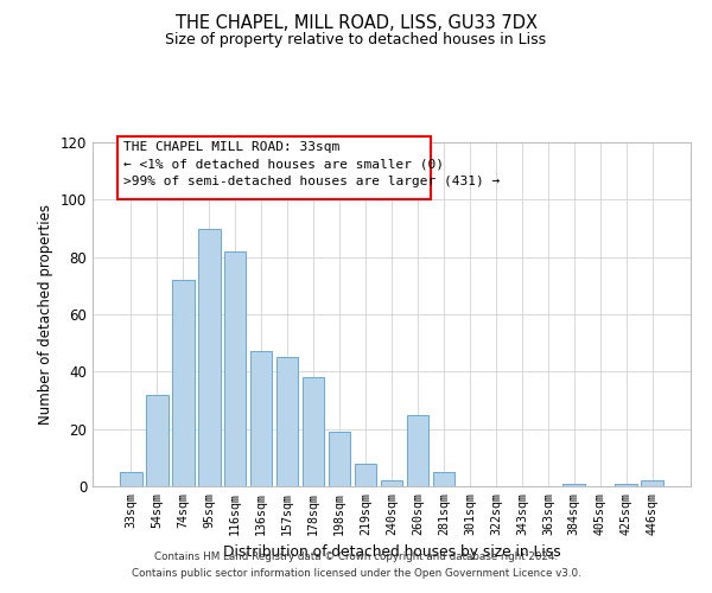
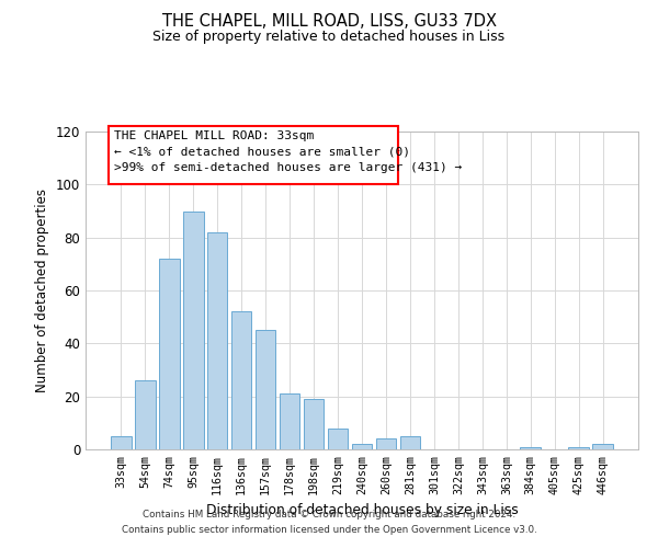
54sqm: 32 -> 26
136sqm: 47 -> 52
178sqm: 38 -> 21
260sqm: 25 -> 4
